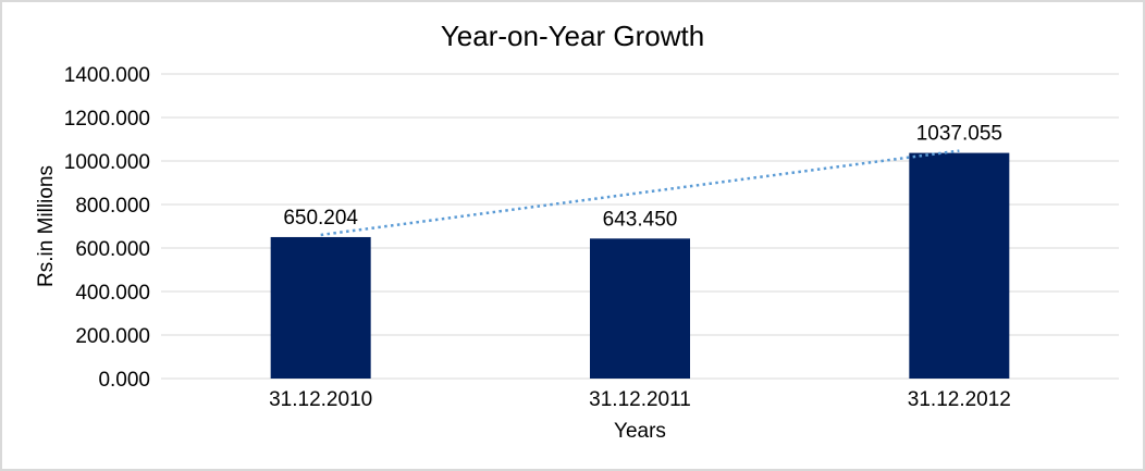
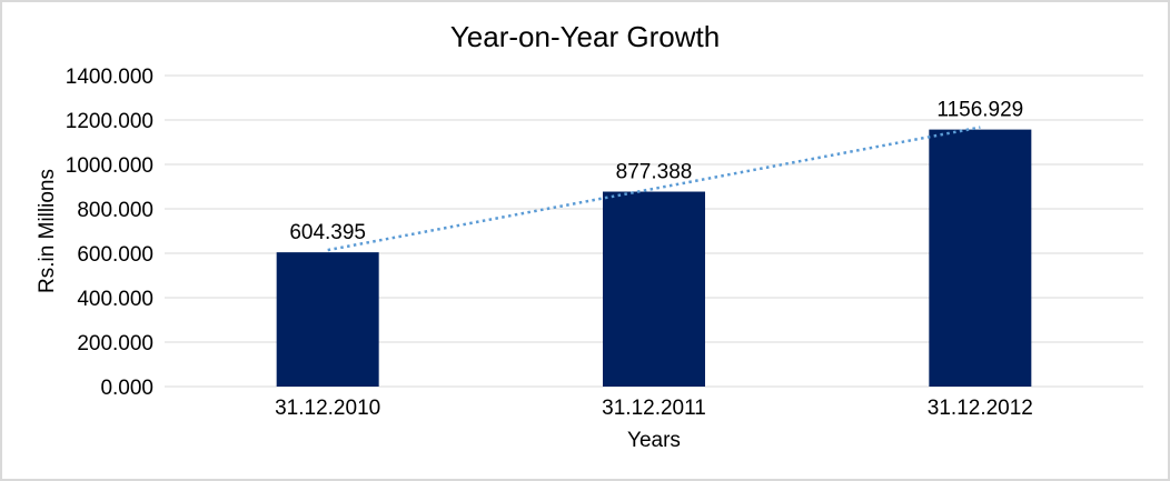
31.12.2010: 650.204 -> 604.395
31.12.2011: 643.450 -> 877.388
31.12.2012: 1037.055 -> 1156.929
